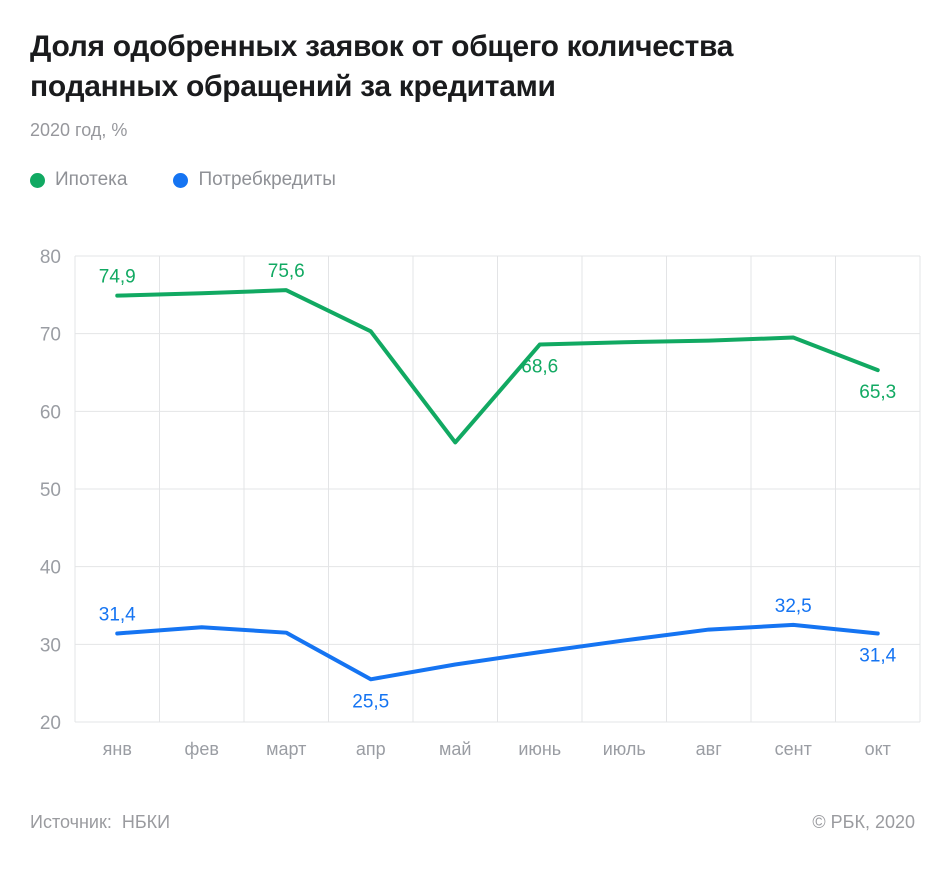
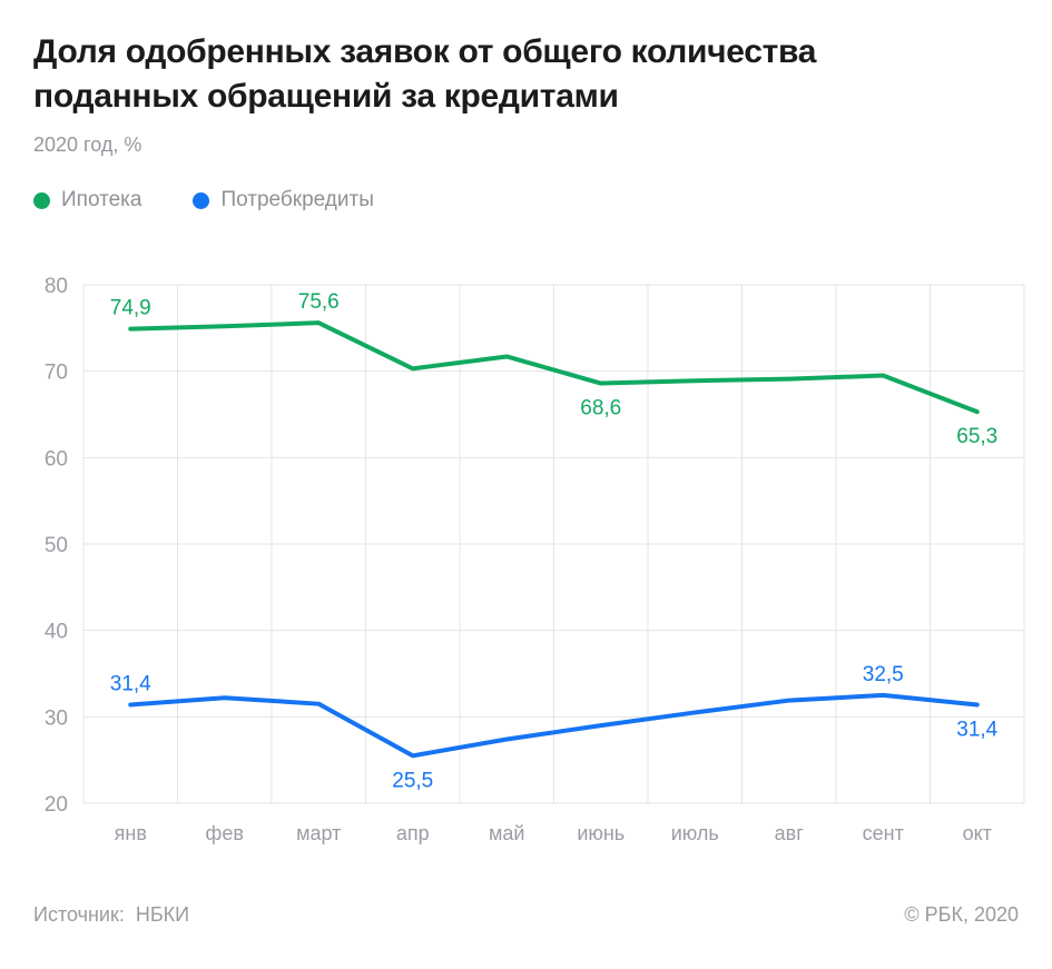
Ипотека/май: 56 -> 72
